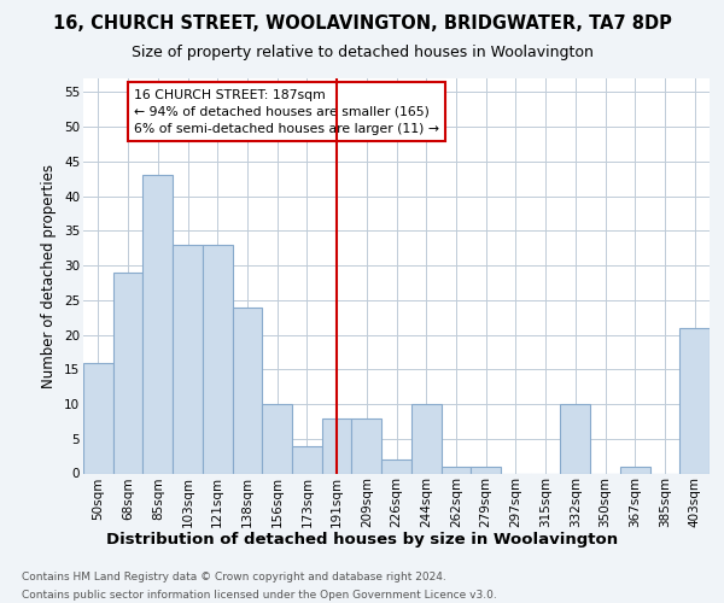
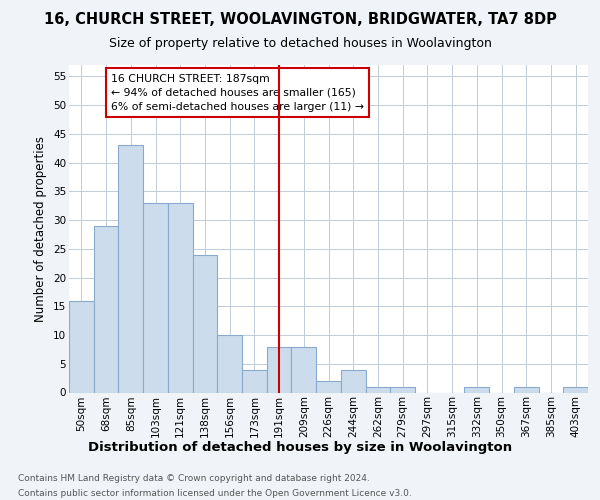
244sqm: 10 -> 4
332sqm: 10 -> 1
403sqm: 21 -> 1
